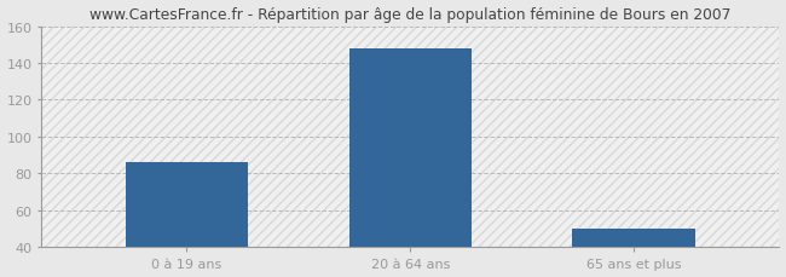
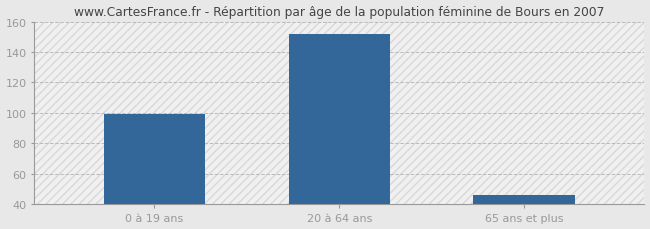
0 à 19 ans: 86 -> 99
20 à 64 ans: 148 -> 152
65 ans et plus: 50 -> 46
